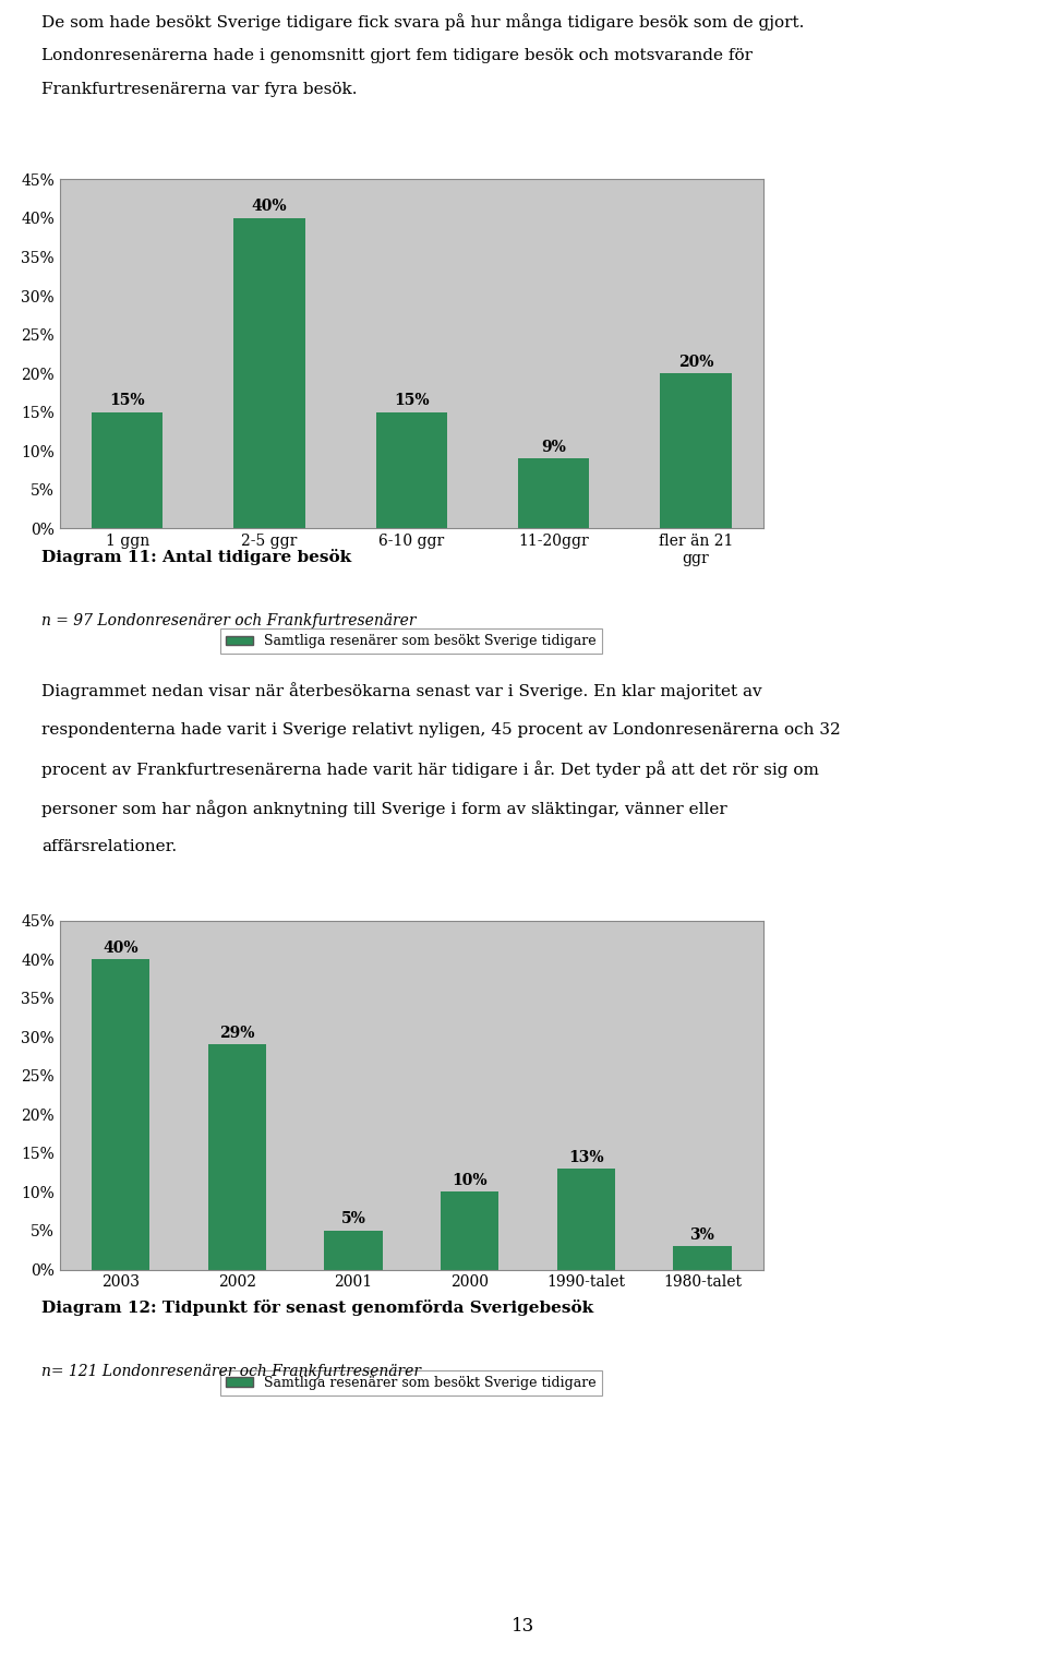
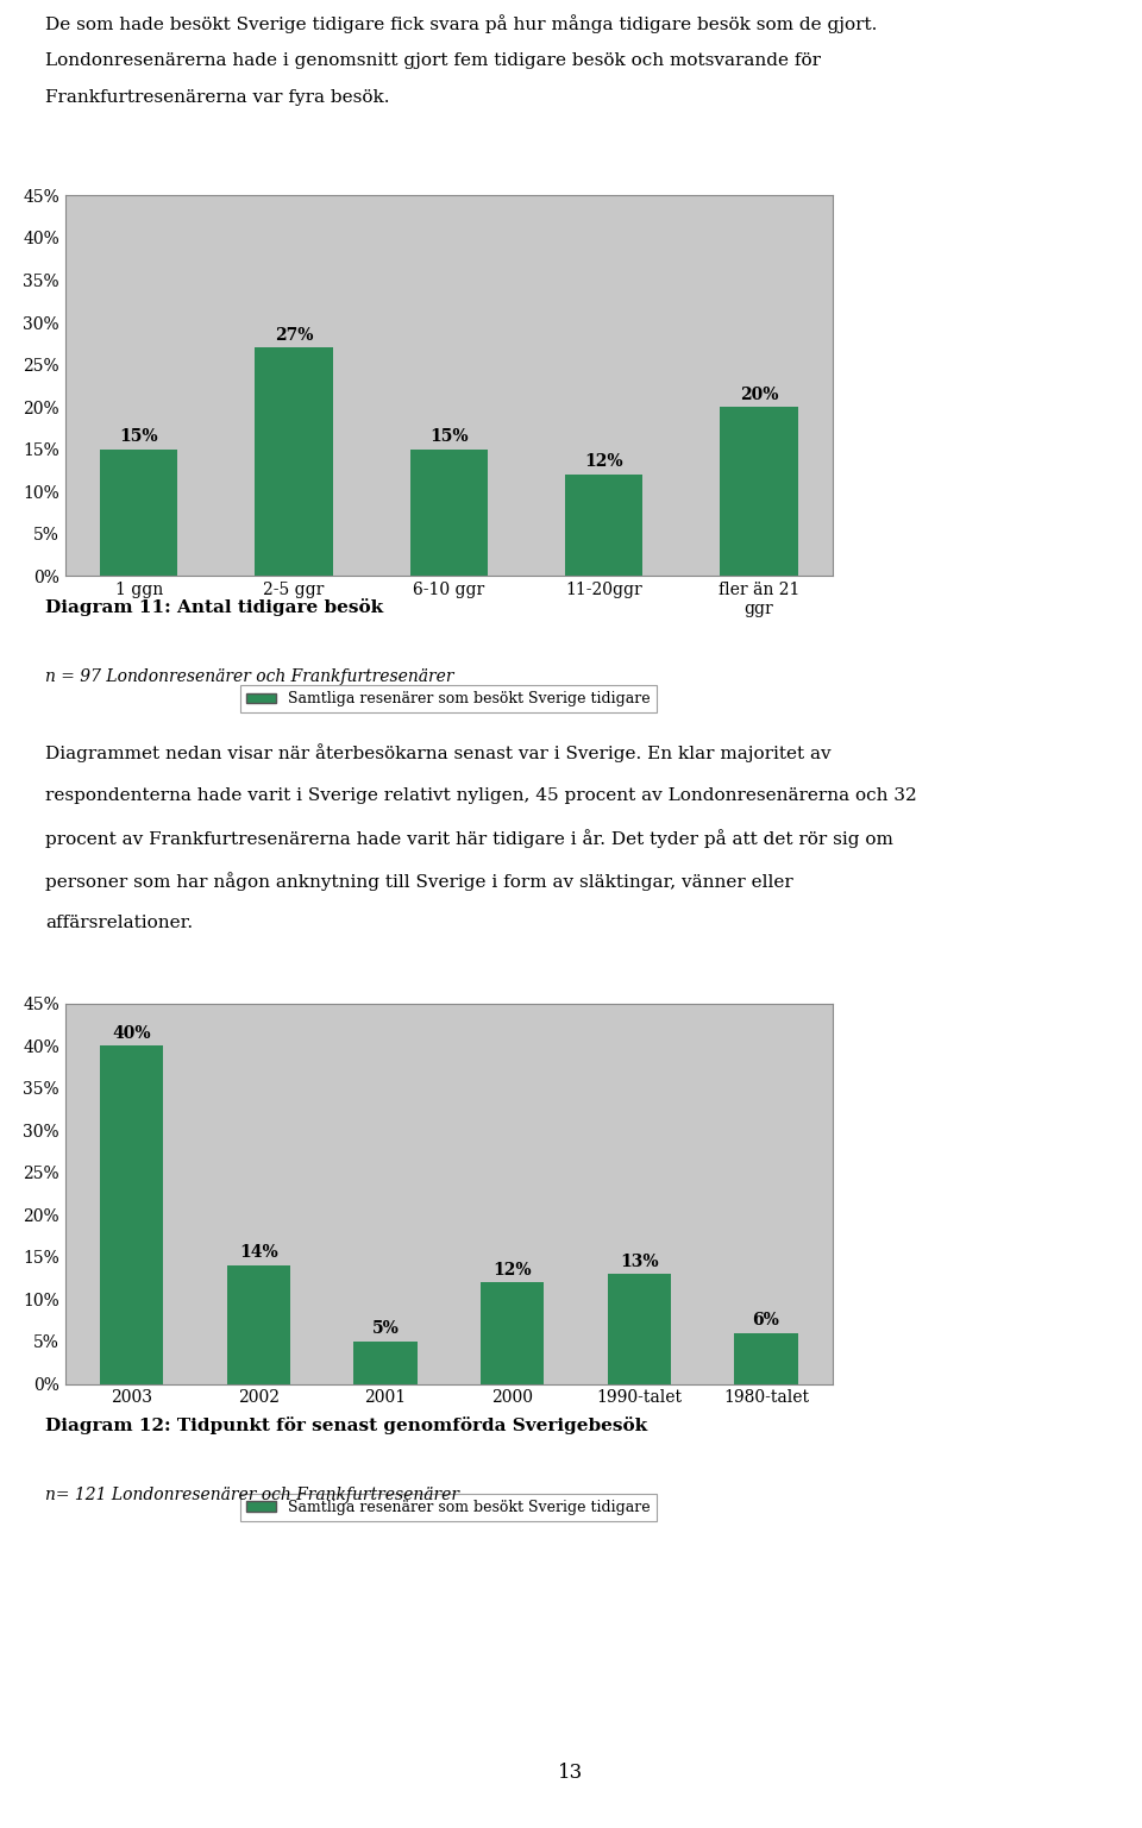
2-5 ggr: 40% -> 27%
11-20ggr: 9% -> 12%
2002: 29% -> 14%
2000: 10% -> 12%
1980-talet: 3% -> 6%
